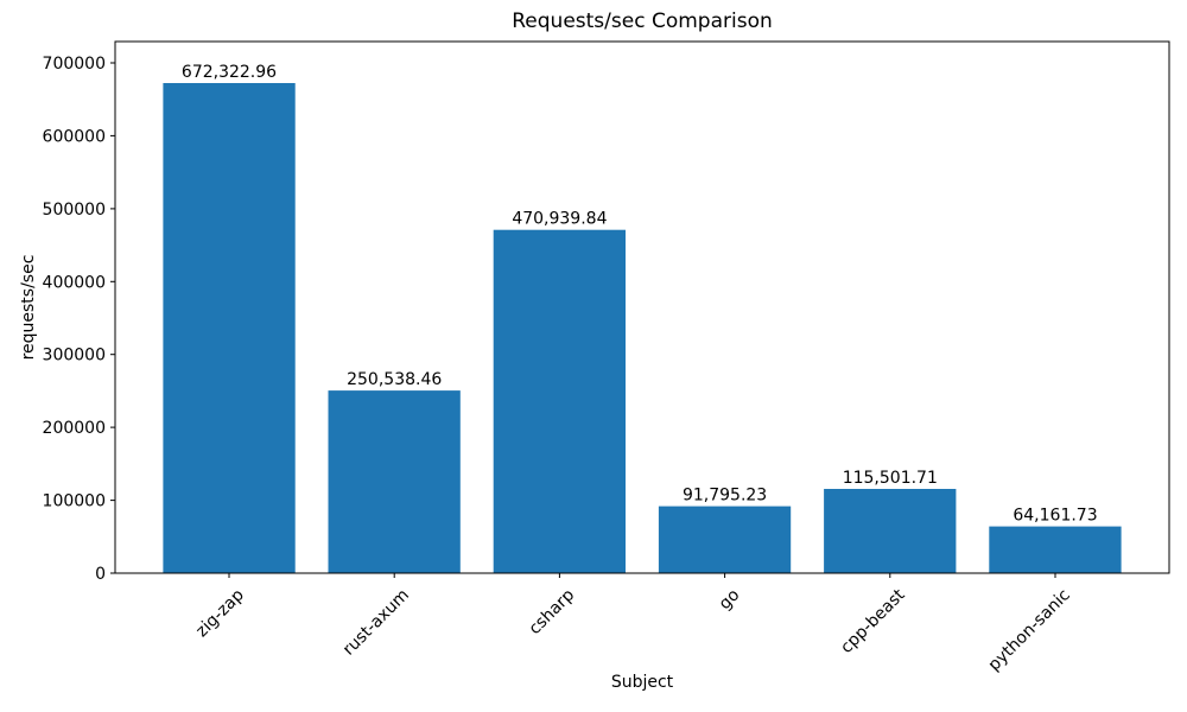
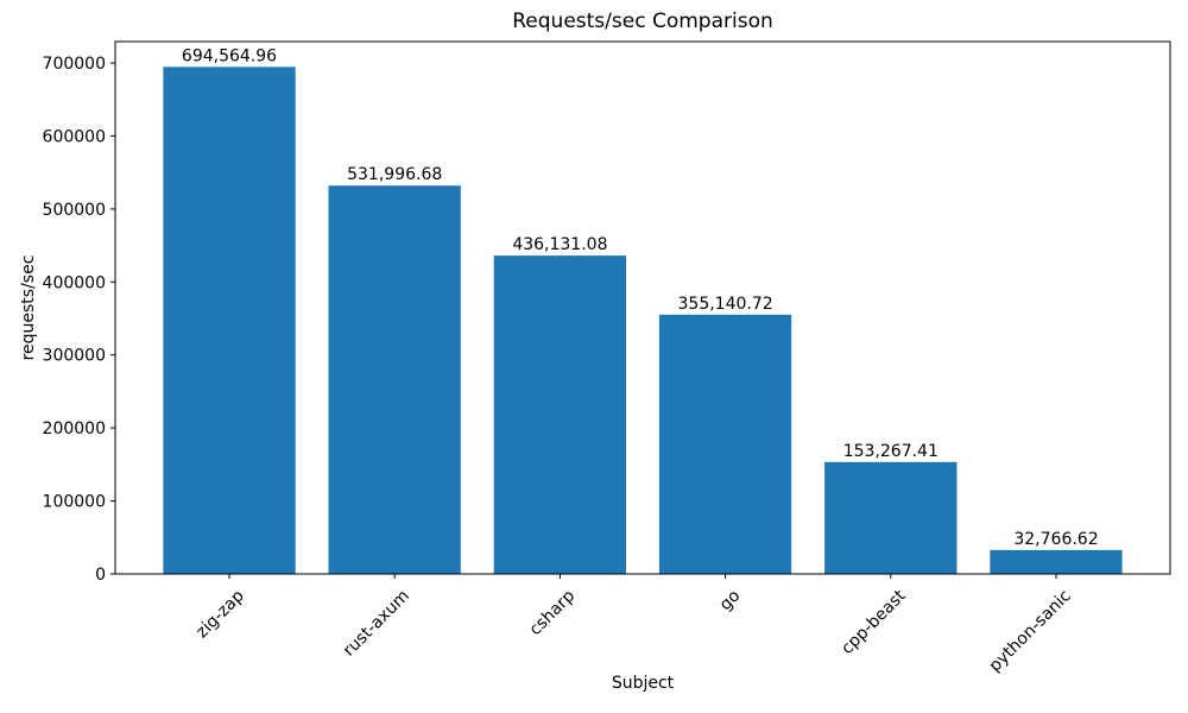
zig-zap: 672,322.96 -> 694,564.96
rust-axum: 250,538.46 -> 531,996.68
csharp: 470,939.84 -> 436,131.08
go: 91,795.23 -> 355,140.72
cpp-beast: 115,501.71 -> 153,267.41
python-sanic: 64,161.73 -> 32,766.62
